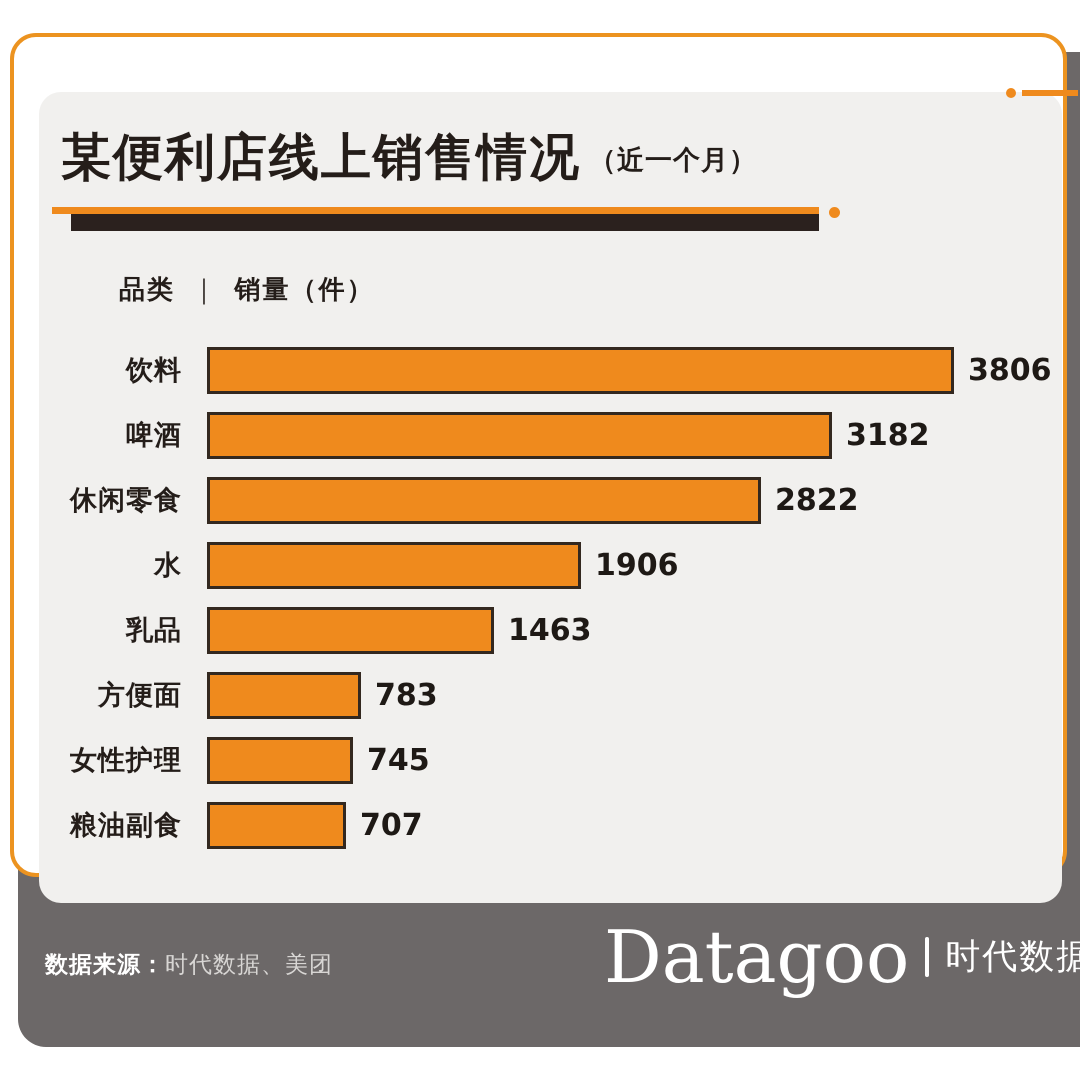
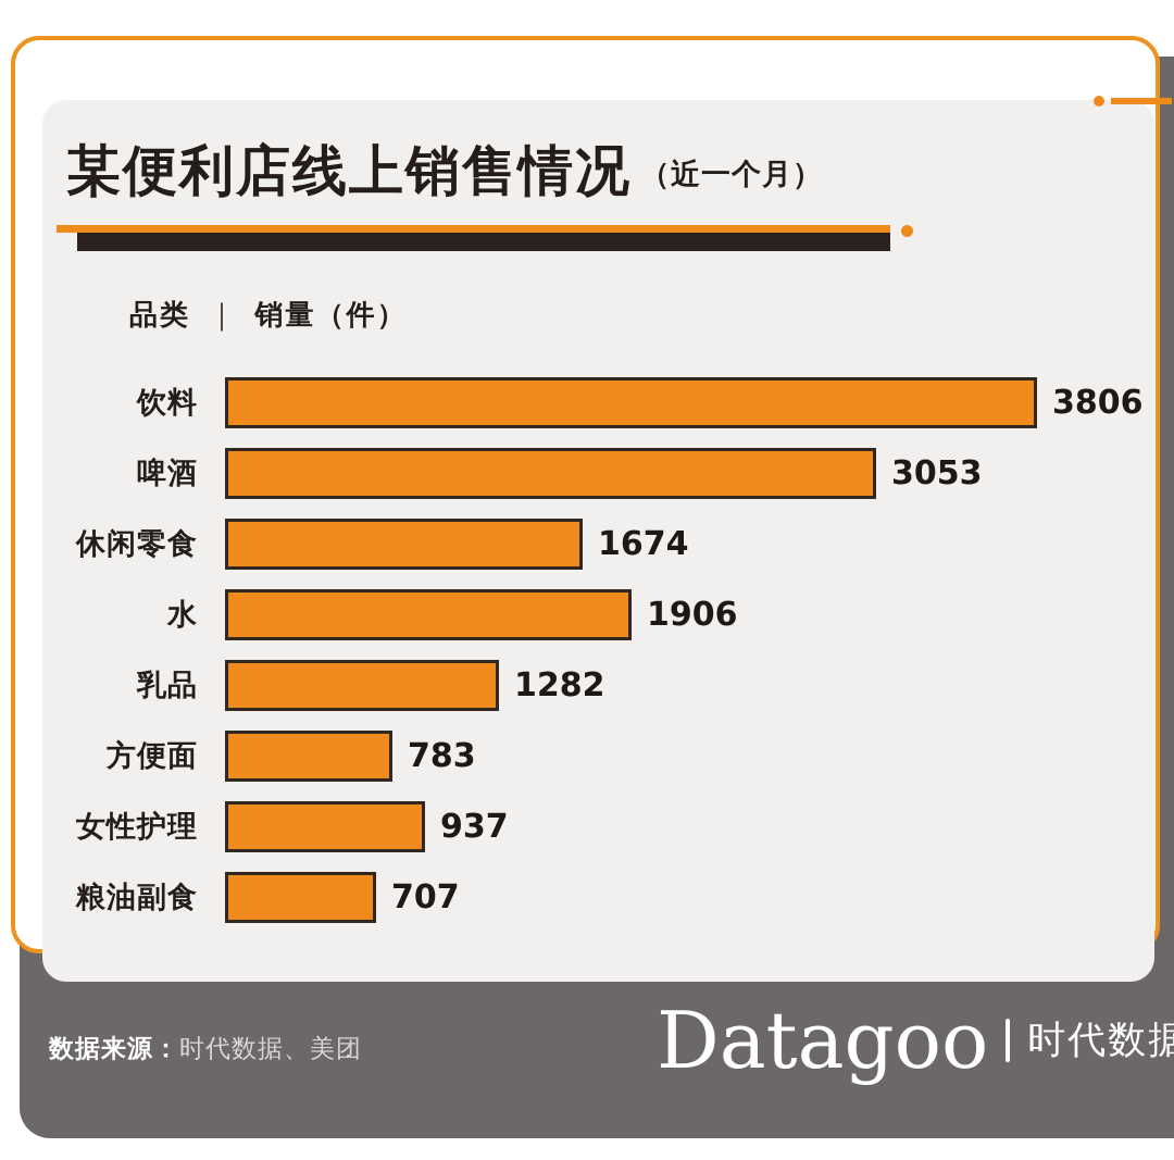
啤酒: 3182 -> 3053
休闲零食: 2822 -> 1674
乳品: 1463 -> 1282
女性护理: 745 -> 937
